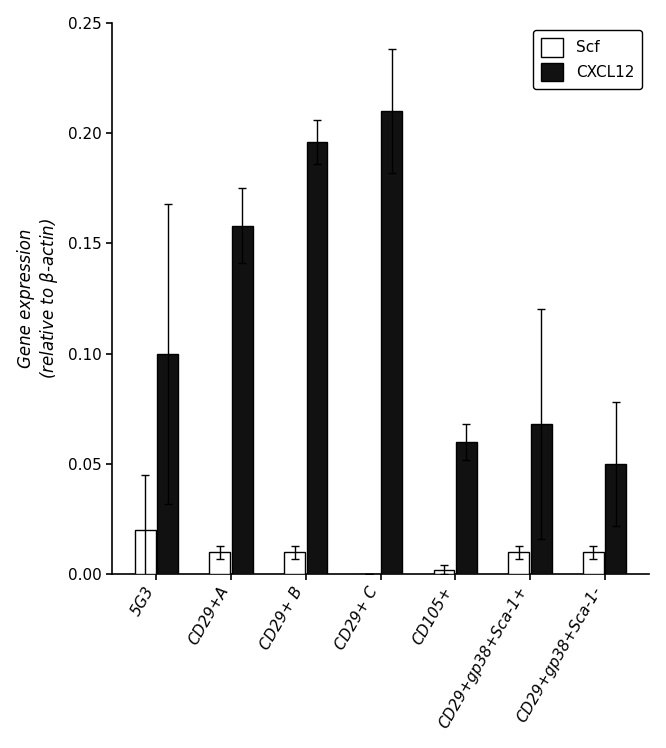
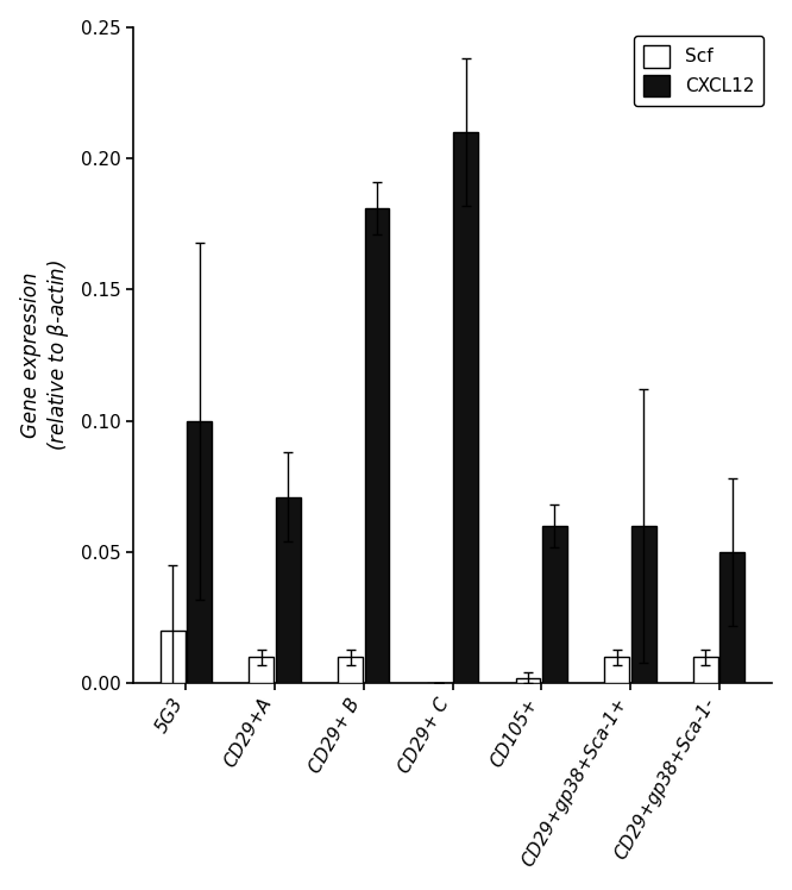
CXCL12/CD29+A: 0.158 -> 0.071
CXCL12/CD29+ B: 0.196 -> 0.181
CXCL12/CD29+gp38+Sca-1+: 0.068 -> 0.060
